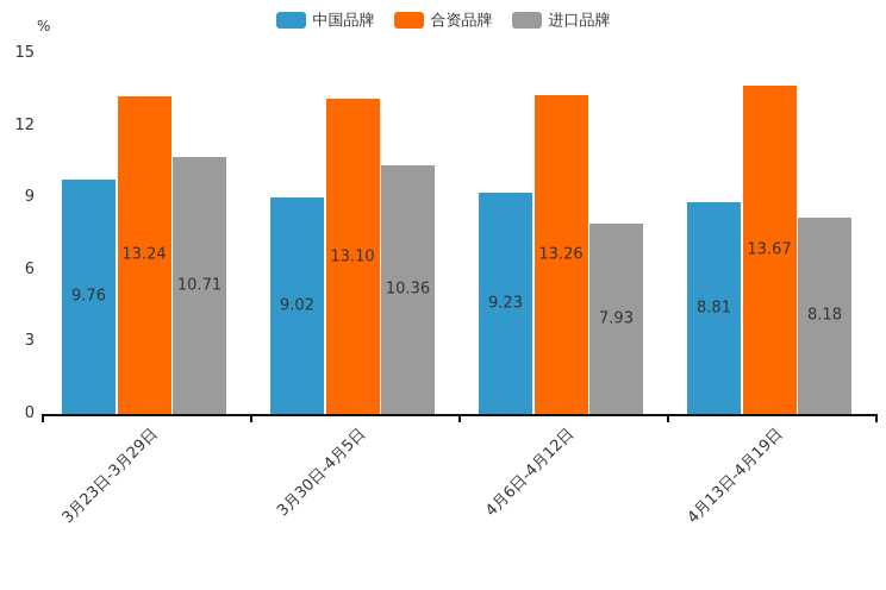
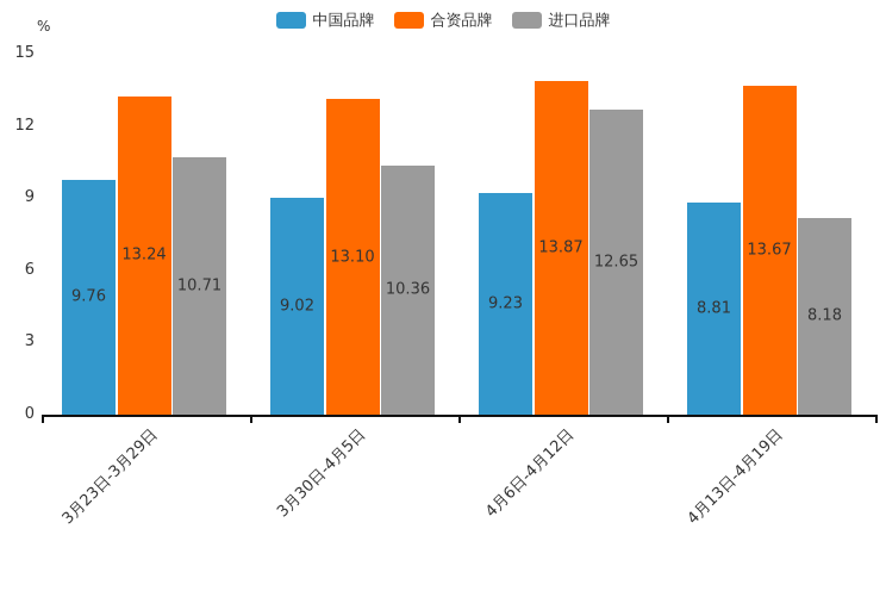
合资品牌/4月6日-4月12日: 13.26 -> 13.87
进口品牌/4月6日-4月12日: 7.93 -> 12.65
